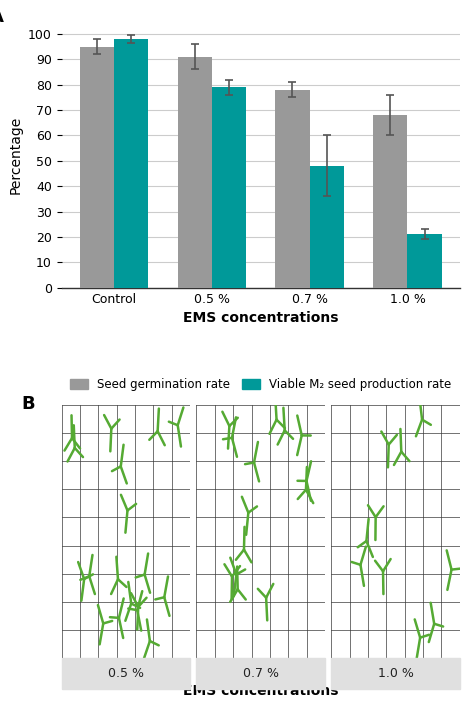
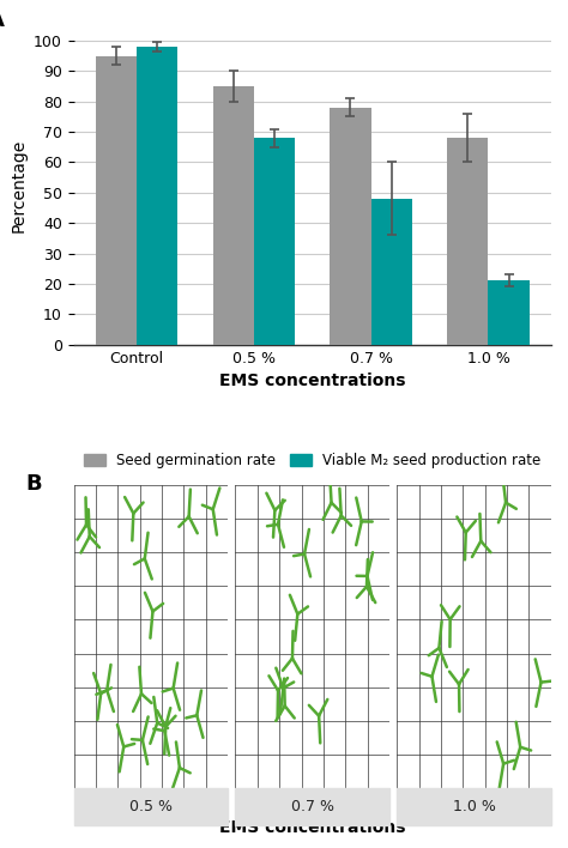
Seed germination rate/0.5 %: 91 -> 85
Viable M₂ seed production rate/0.5 %: 79 -> 68
